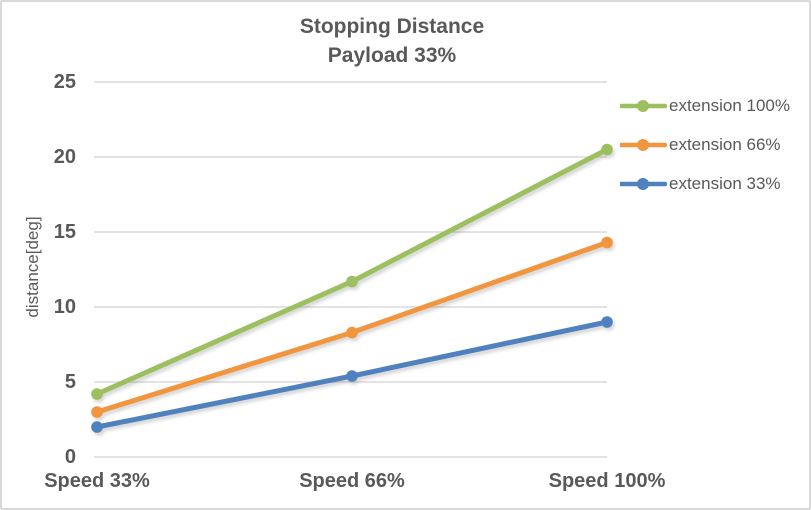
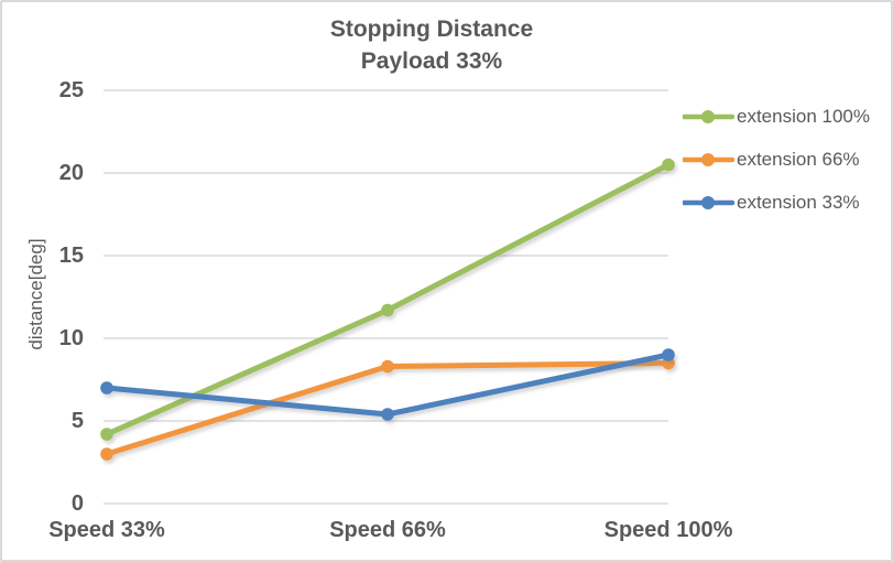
extension 33%/Speed 33%: 2.0 -> 7.0
extension 66%/Speed 100%: 14.3 -> 8.5
